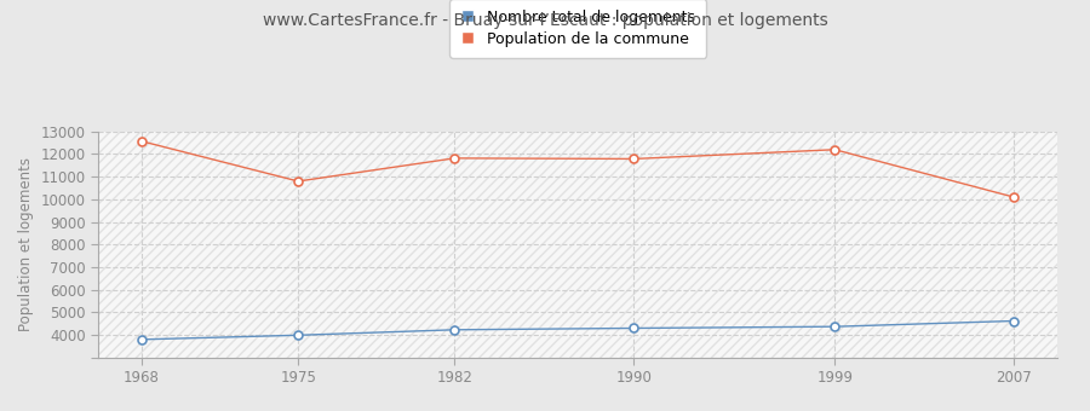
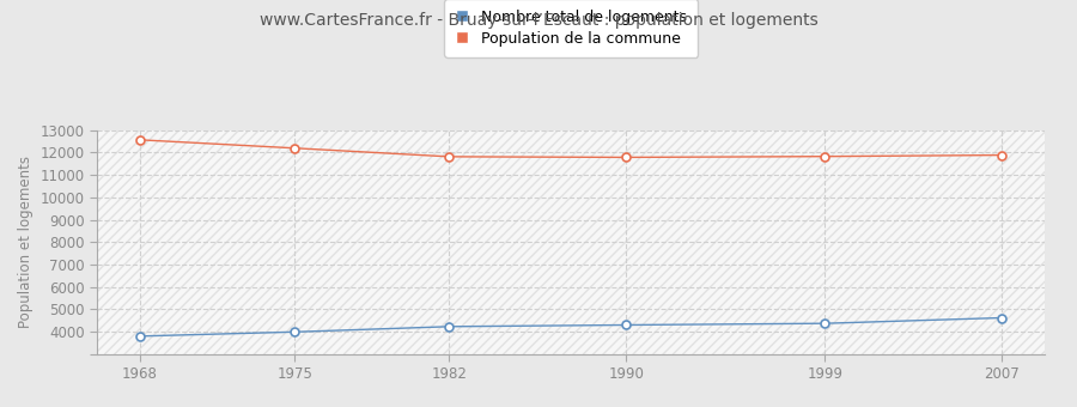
Population de la commune/1975: 10800 -> 12200
Population de la commune/1999: 12200 -> 11800
Population de la commune/2007: 10100 -> 11900
